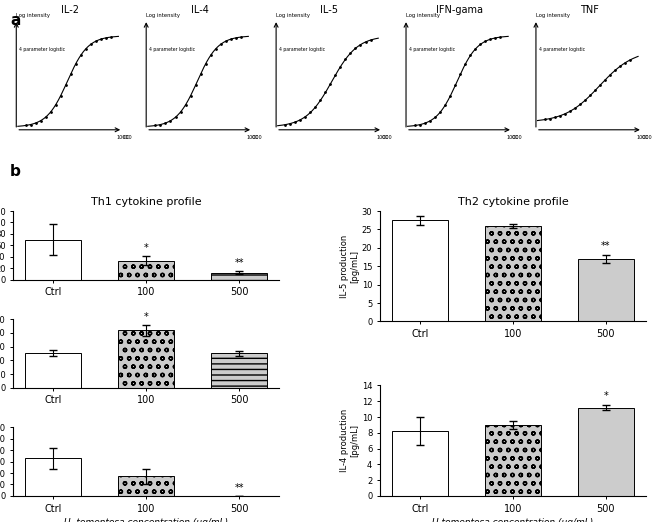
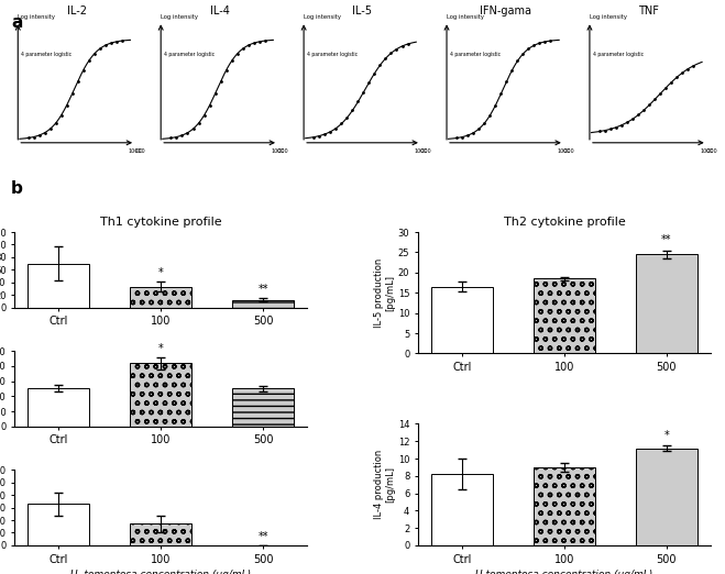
Th2 cytokine profile/Ctrl: 27.5 -> 16.5
Th2 cytokine profile/100: 26.0 -> 18.5
Th2 cytokine profile/500: 17.0 -> 24.5
